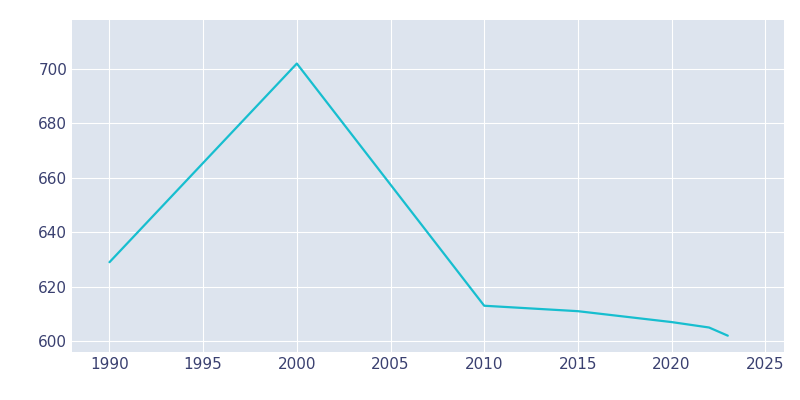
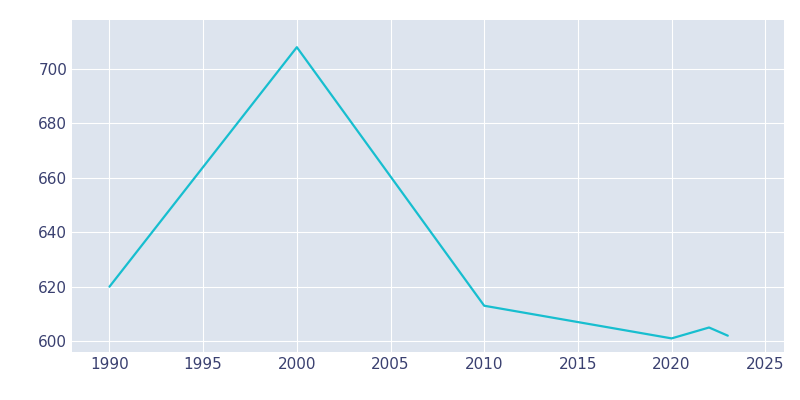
1990: 629 -> 620
2000: 702 -> 708
2015: 611 -> 607
2020: 607 -> 601
